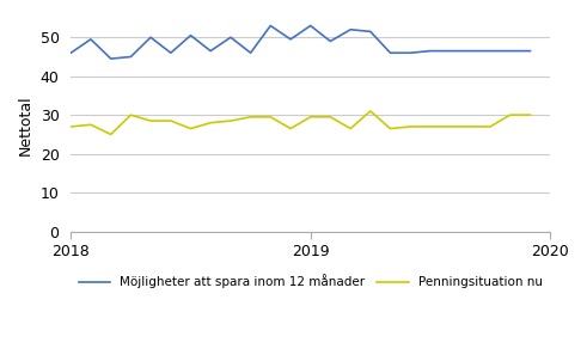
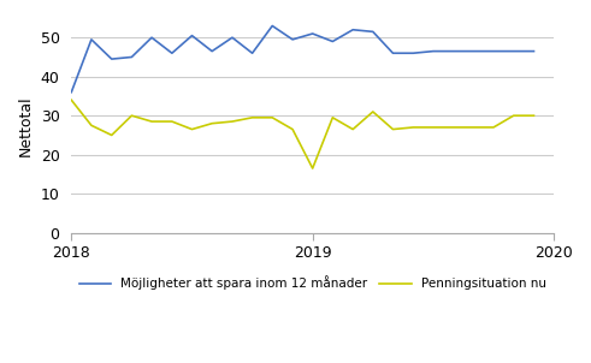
Möjligheter att spara inom 12 månader/2018: 46.0 -> 36.0
Penningsituation nu/2018: 27.0 -> 34.0
Möjligheter att spara inom 12 månader/2019: 53.0 -> 51.0
Penningsituation nu/2019: 29.5 -> 16.5
